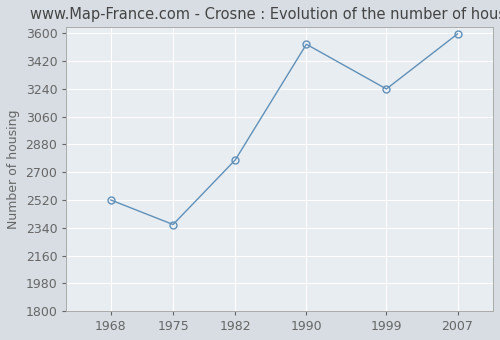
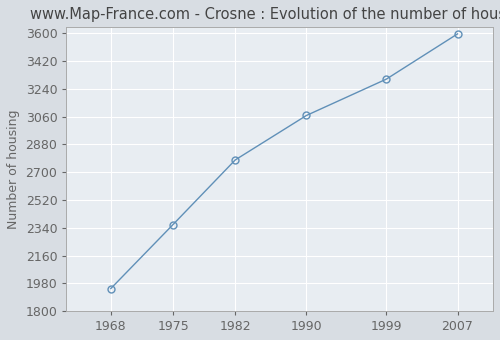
1968: 2520 -> 1950
1990: 3530 -> 3070
1999: 3240 -> 3300
